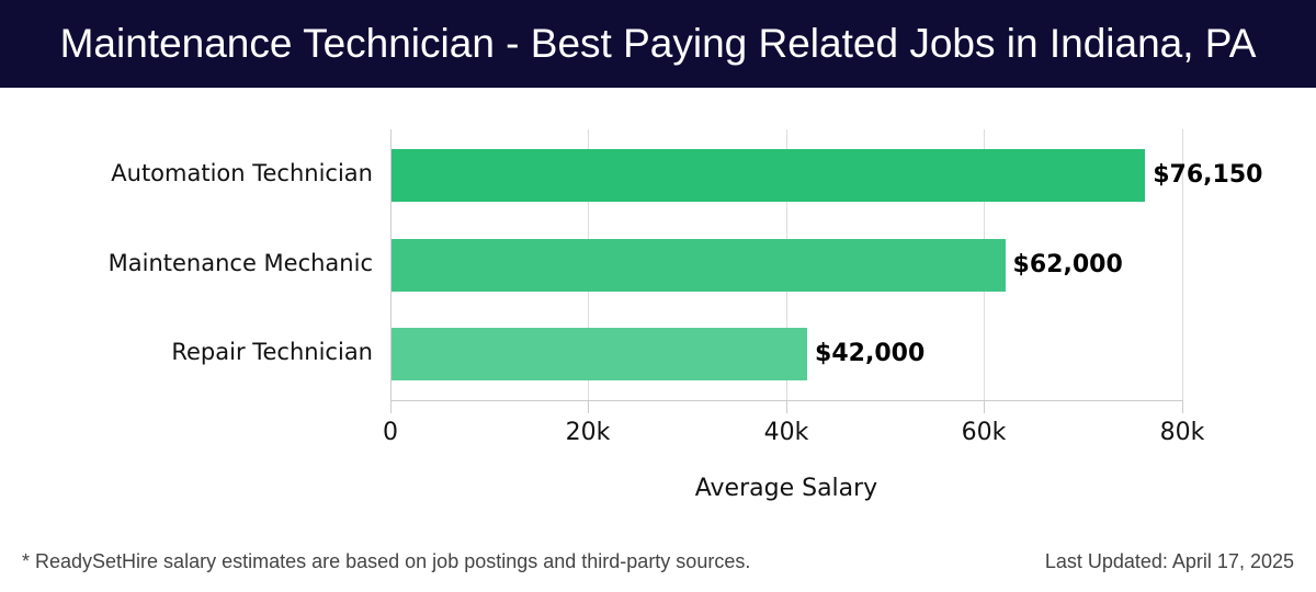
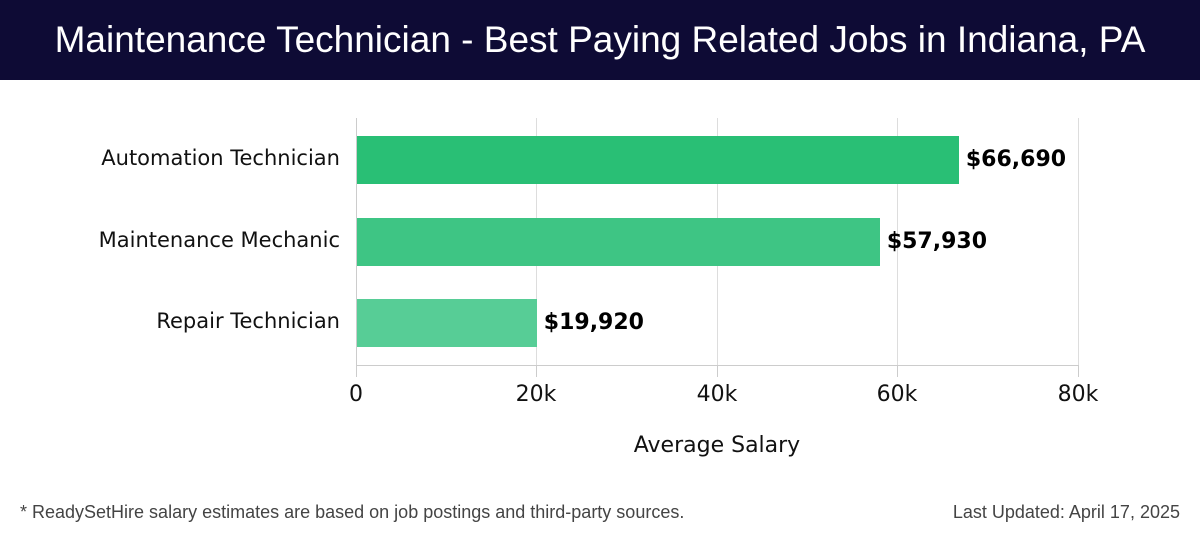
Automation Technician: $76,150 -> $66,690
Maintenance Mechanic: $62,000 -> $57,930
Repair Technician: $42,000 -> $19,920
